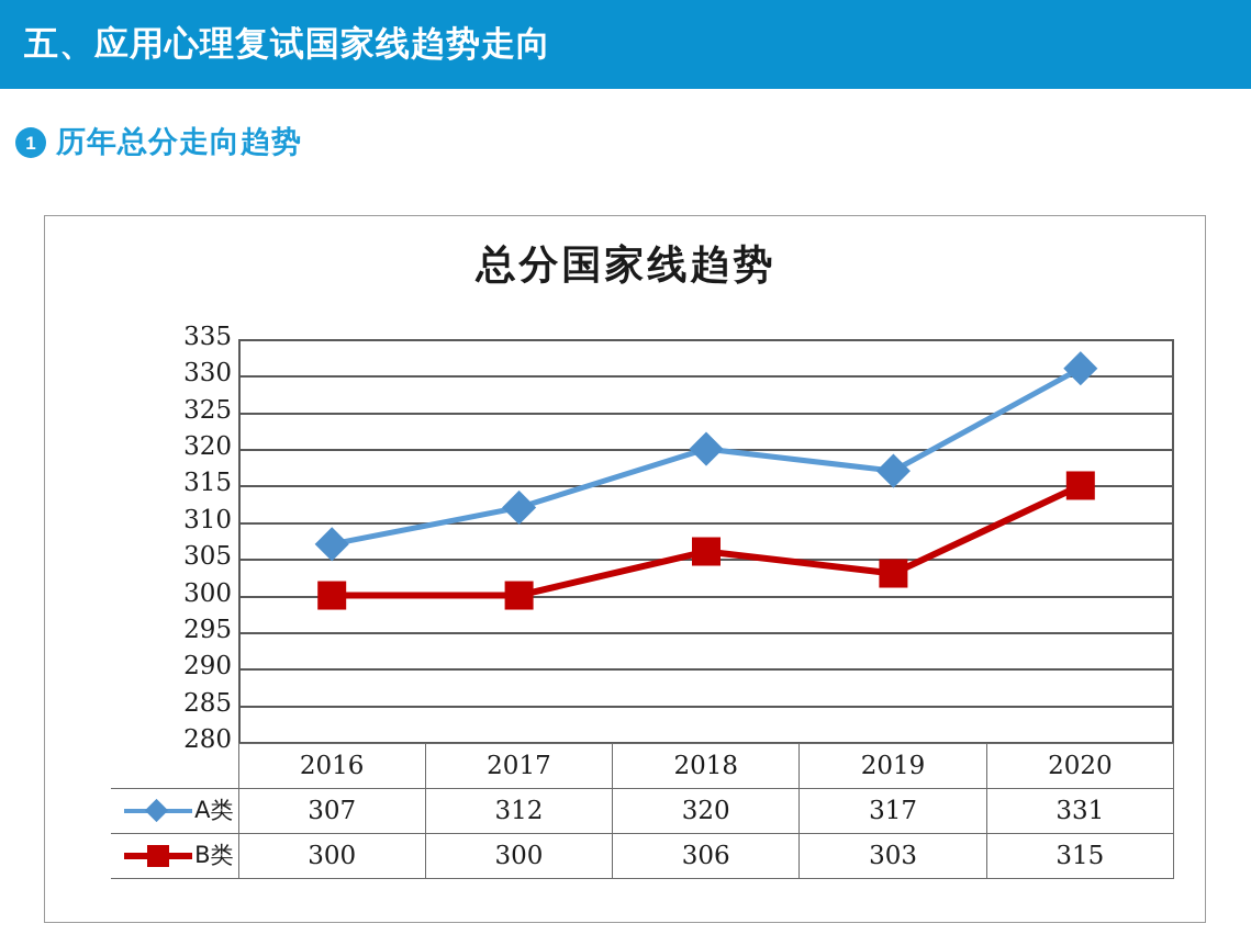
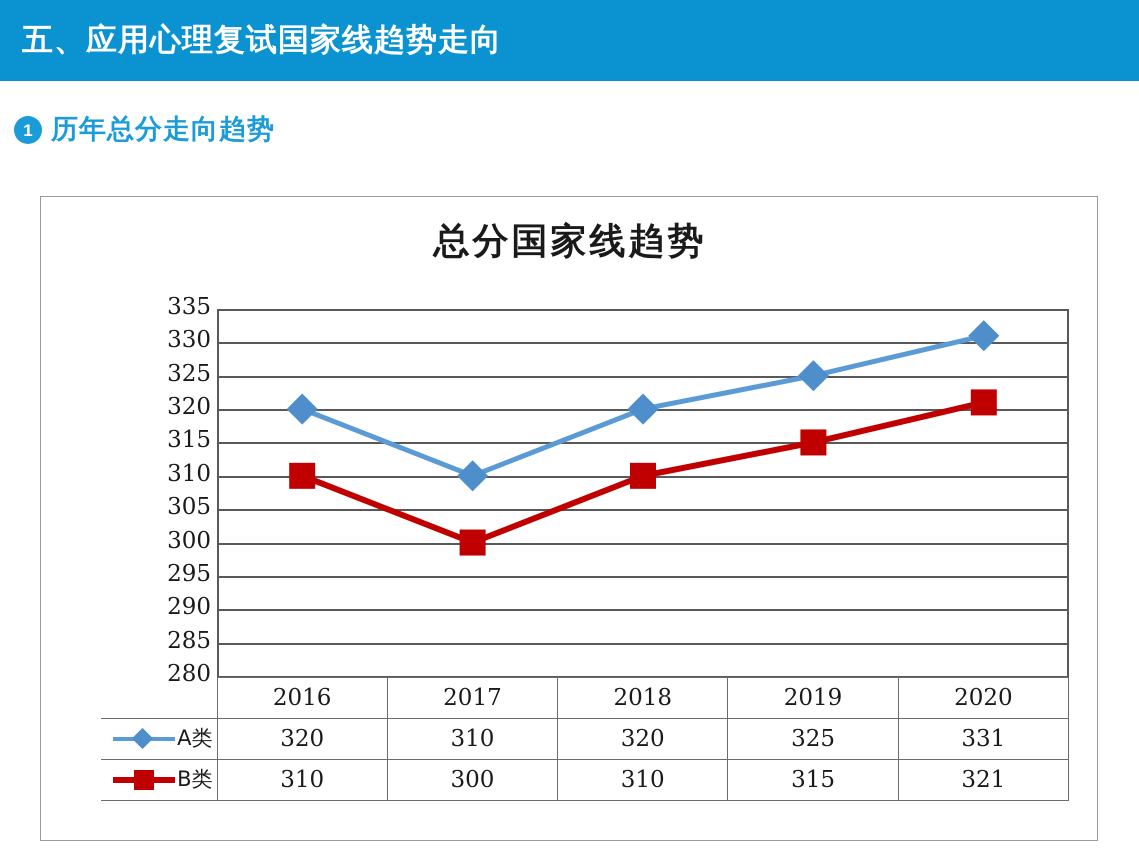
A类/2016: 307 -> 320
B类/2016: 300 -> 310
A类/2017: 312 -> 310
B类/2018: 306 -> 310
A类/2019: 317 -> 325
B类/2019: 303 -> 315
B类/2020: 315 -> 321
